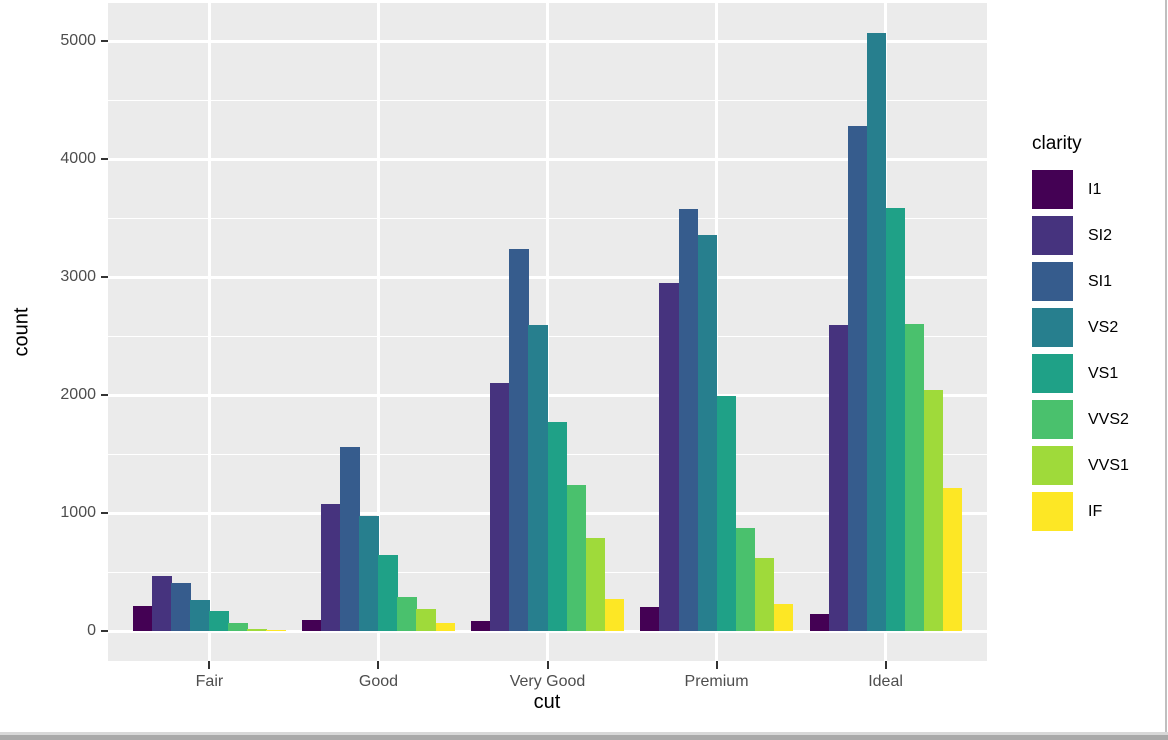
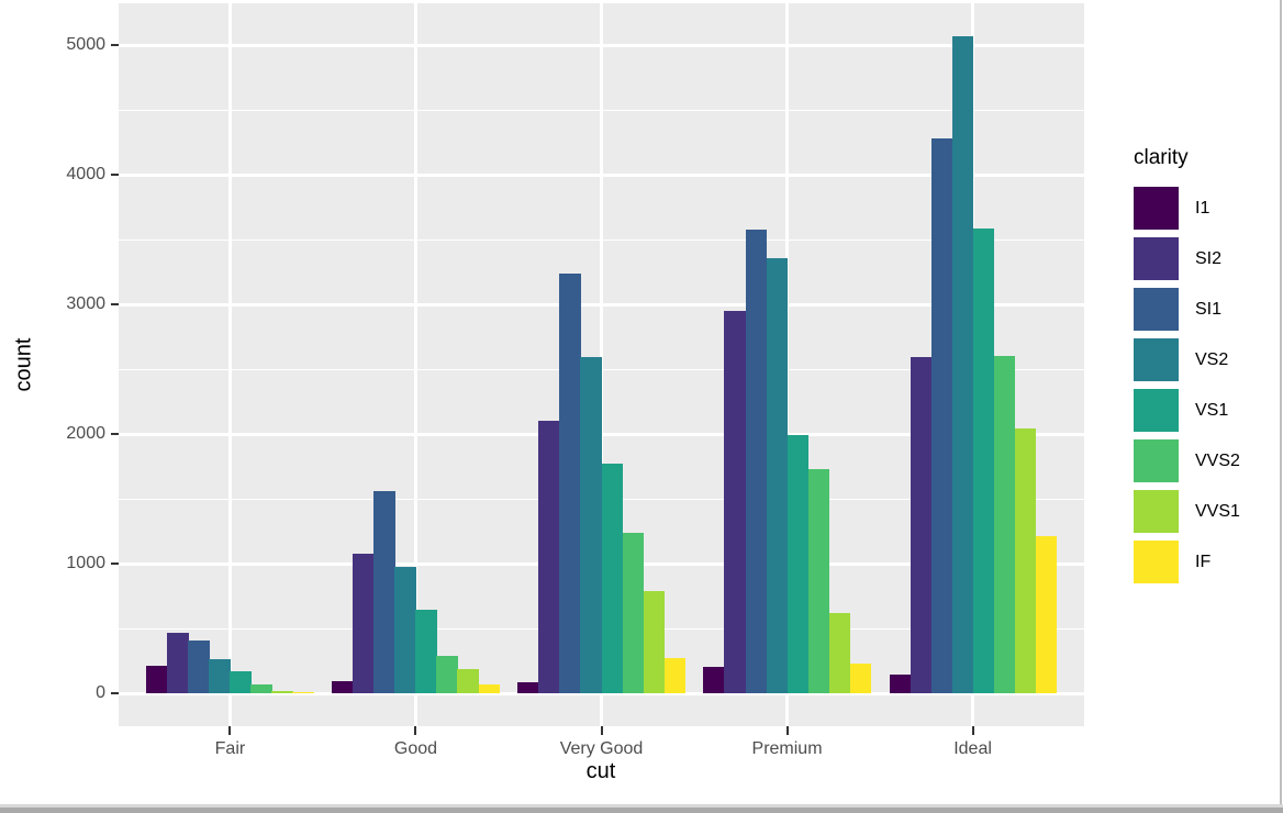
VVS2/Premium: 870 -> 1730
